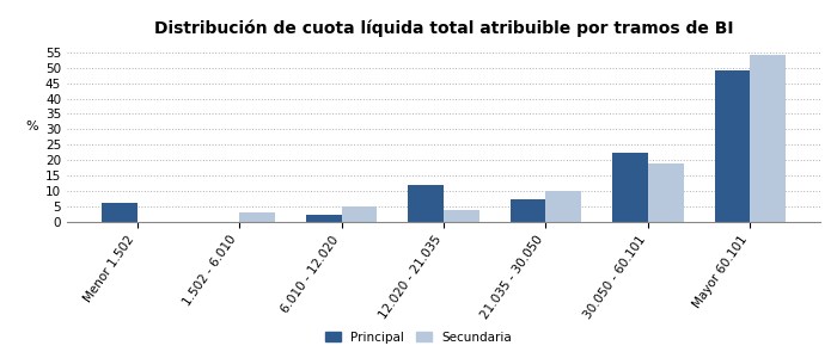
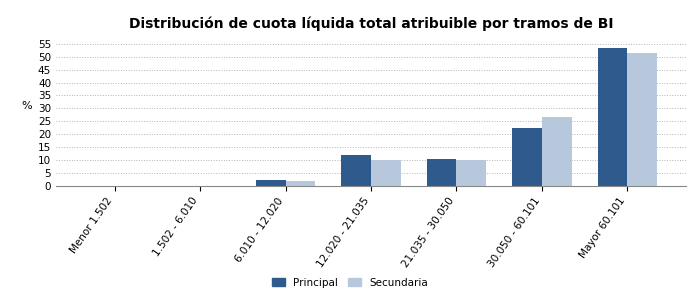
Principal/Menor 1.502: 6.0 -> 0.1
Secundaria/1.502 - 6.010: 3.0 -> 0.1
Secundaria/6.010 - 12.020: 5.0 -> 2.1
Secundaria/12.020 - 21.035: 4.0 -> 9.9
Principal/21.035 - 30.050: 7.5 -> 10.4
Secundaria/30.050 - 60.101: 19.0 -> 26.5
Principal/Mayor 60.101: 49.0 -> 53.5
Secundaria/Mayor 60.101: 54.0 -> 51.5
